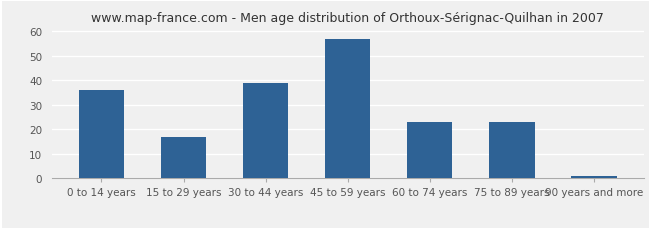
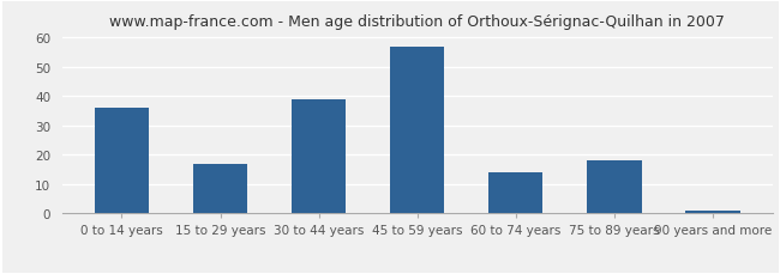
60 to 74 years: 23 -> 14
75 to 89 years: 23 -> 18
